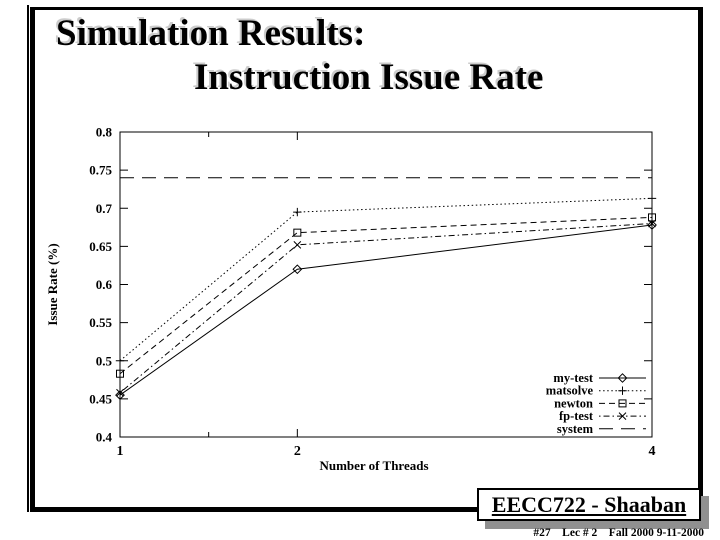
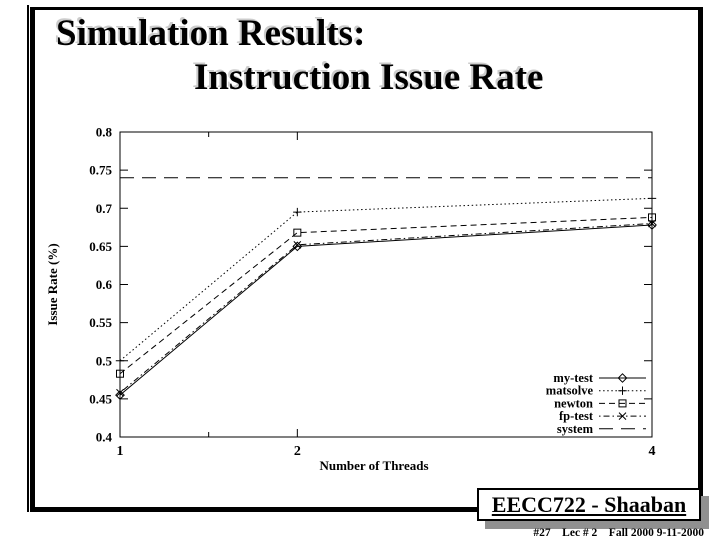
my-test/2: 0.62 -> 0.65
